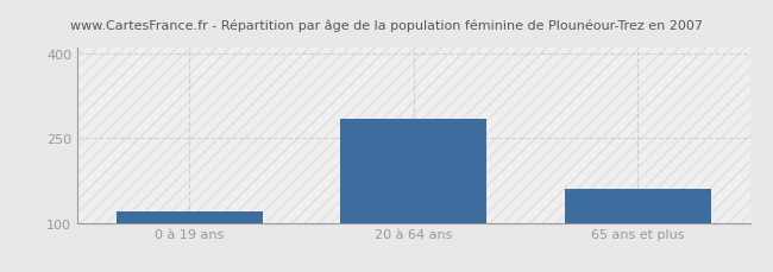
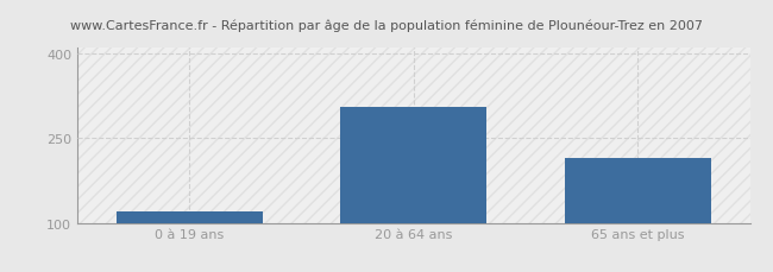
20 à 64 ans: 285 -> 305
65 ans et plus: 160 -> 215
